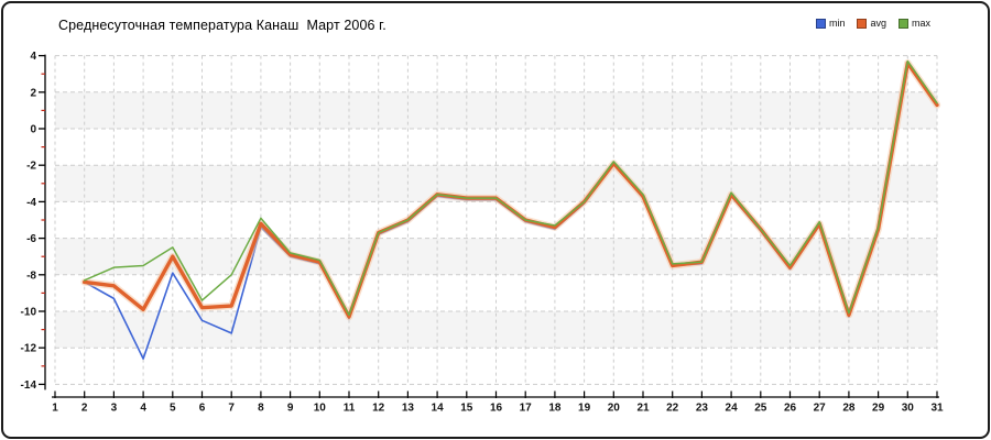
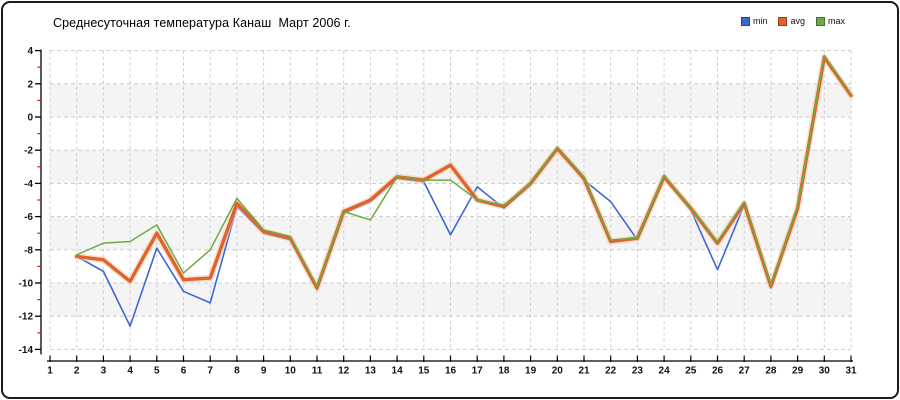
max/13: -5.0 -> -6.2
min/16: -3.9 -> -7.1
avg/16: -3.8 -> -2.9
min/17: -5.1 -> -4.2
min/22: -7.5 -> -5.1
min/26: -7.7 -> -9.2
